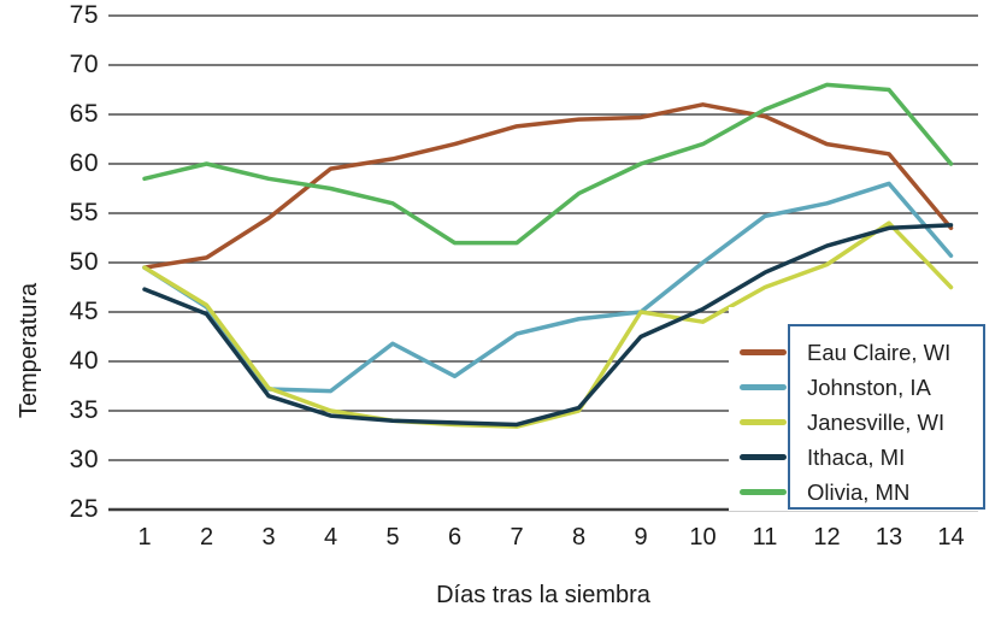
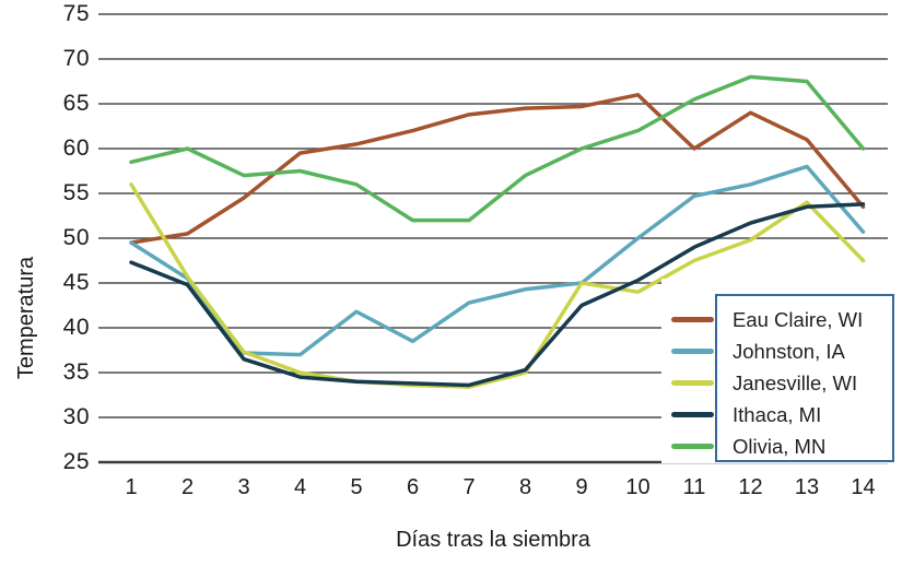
Janesville, WI/1: 50 -> 56
Olivia, MN/3: 58 -> 57
Eau Claire, WI/11: 65 -> 60
Eau Claire, WI/12: 62 -> 64
